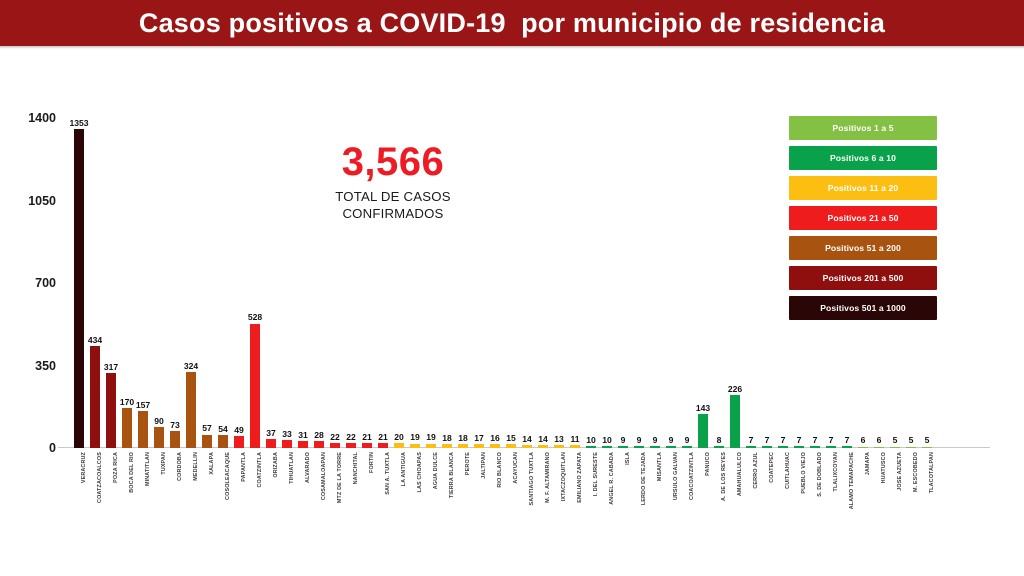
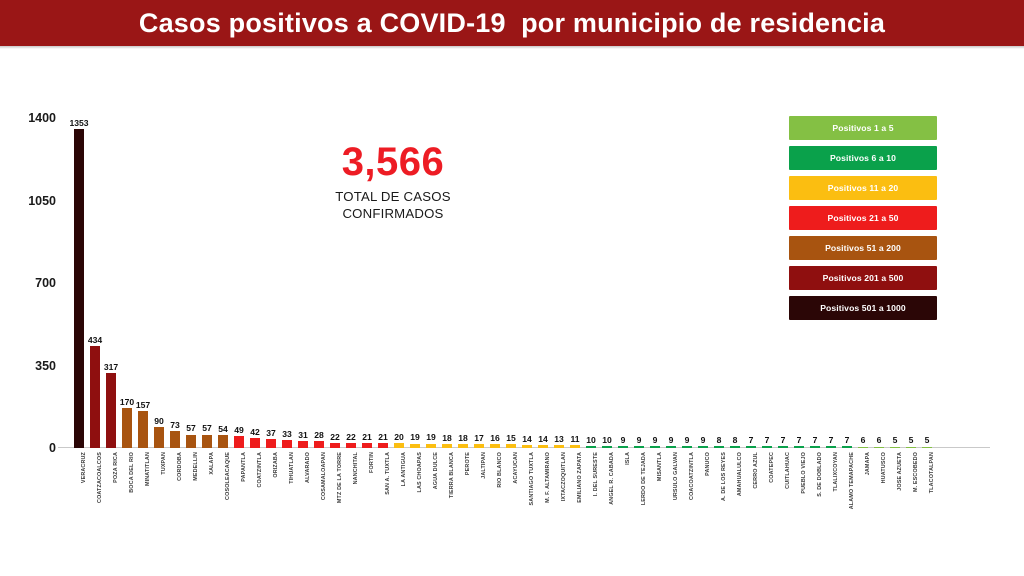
MEDELLIN: 324 -> 57
COATZINTLA: 528 -> 42
PANUCO: 143 -> 9
AMAHUALULCO: 226 -> 8
